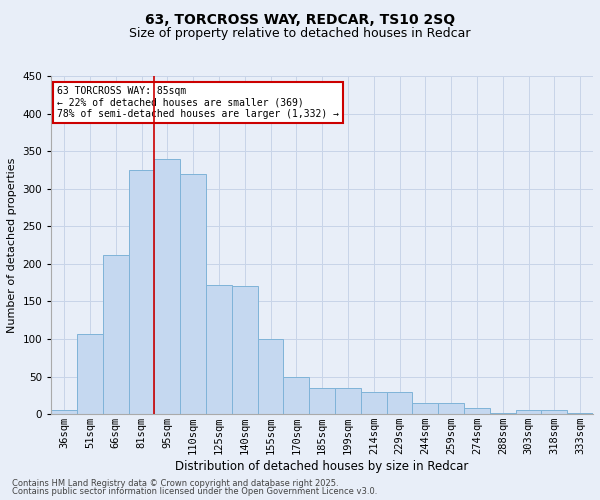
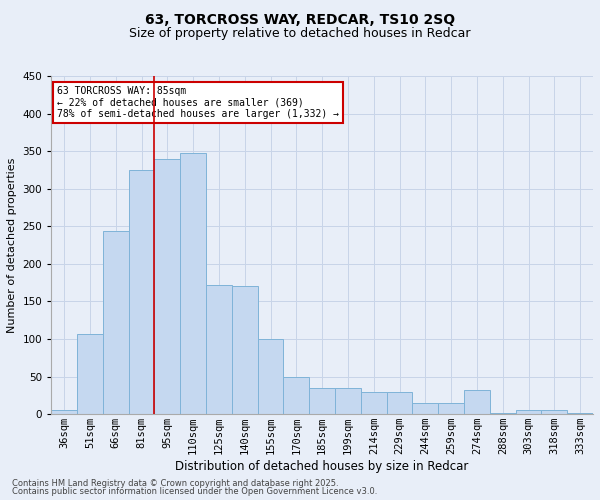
66sqm: 212 -> 244
110sqm: 320 -> 348
274sqm: 8 -> 32
